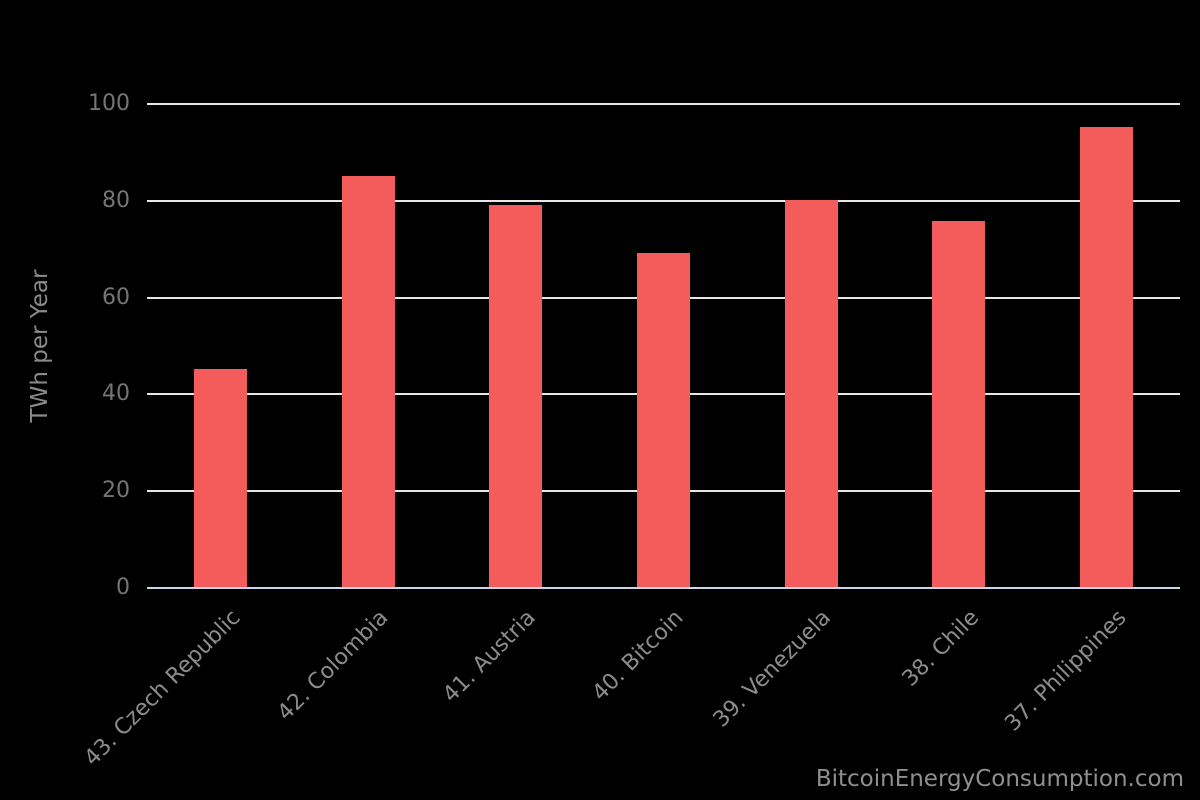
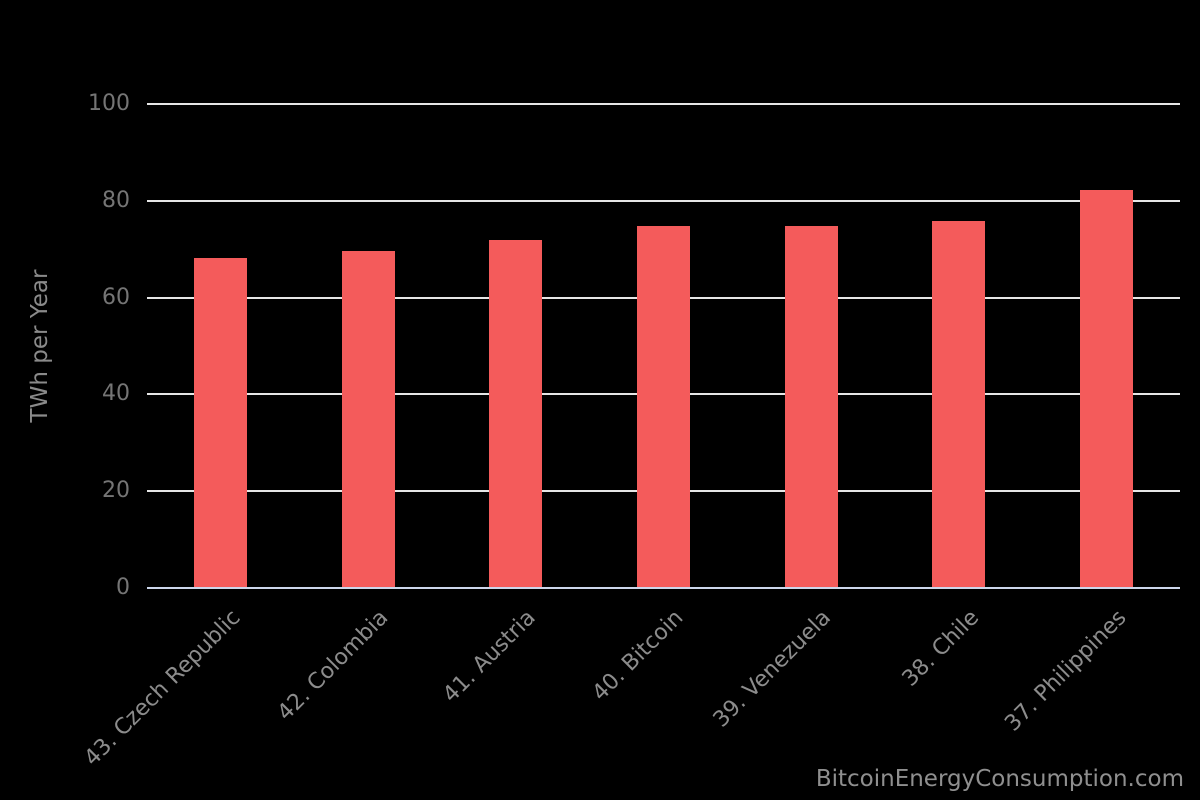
43. Czech Republic: 45 -> 68
42. Colombia: 85 -> 70
41. Austria: 79 -> 72
40. Bitcoin: 69 -> 74
39. Venezuela: 80 -> 74
37. Philippines: 95 -> 82
